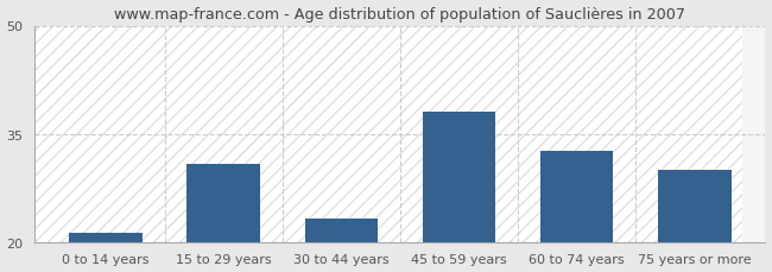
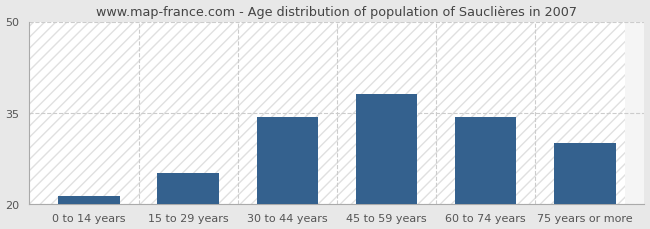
15 to 29 years: 30.8 -> 25.0
30 to 44 years: 23.2 -> 34.2
60 to 74 years: 32.6 -> 34.2
